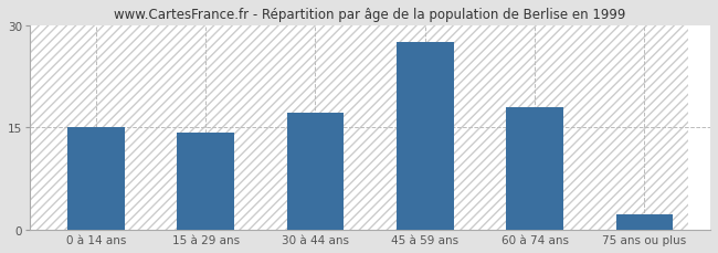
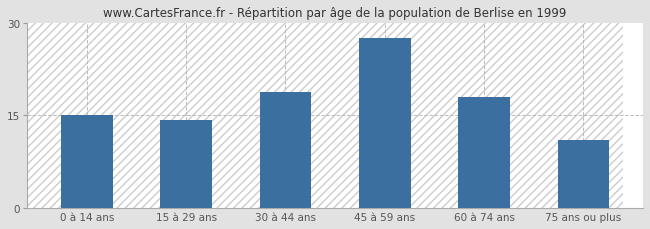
30 à 44 ans: 17.2 -> 18.8
75 ans ou plus: 2.2 -> 11.0
